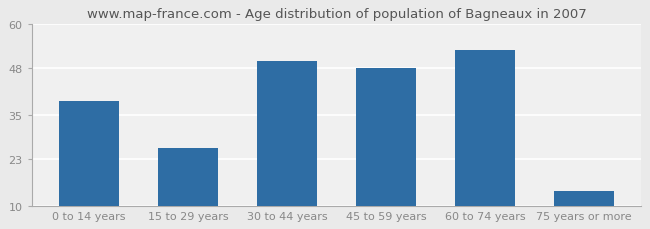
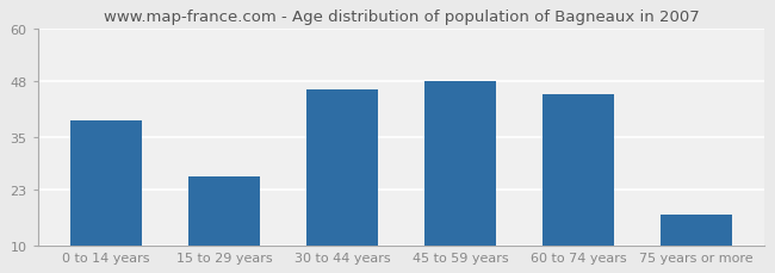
30 to 44 years: 50 -> 46
60 to 74 years: 53 -> 45
75 years or more: 14 -> 17
